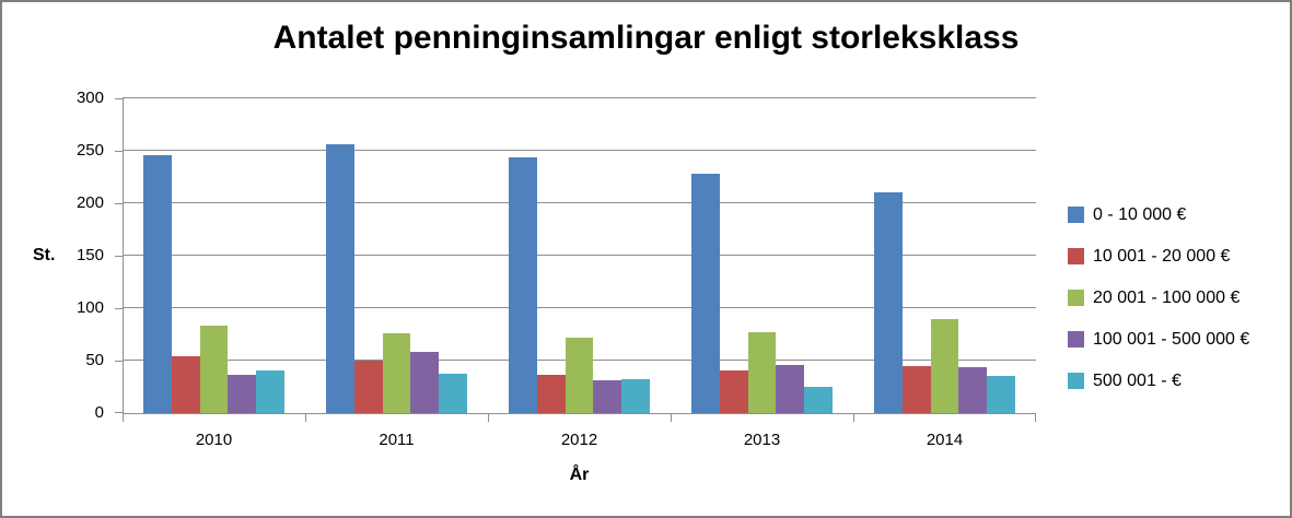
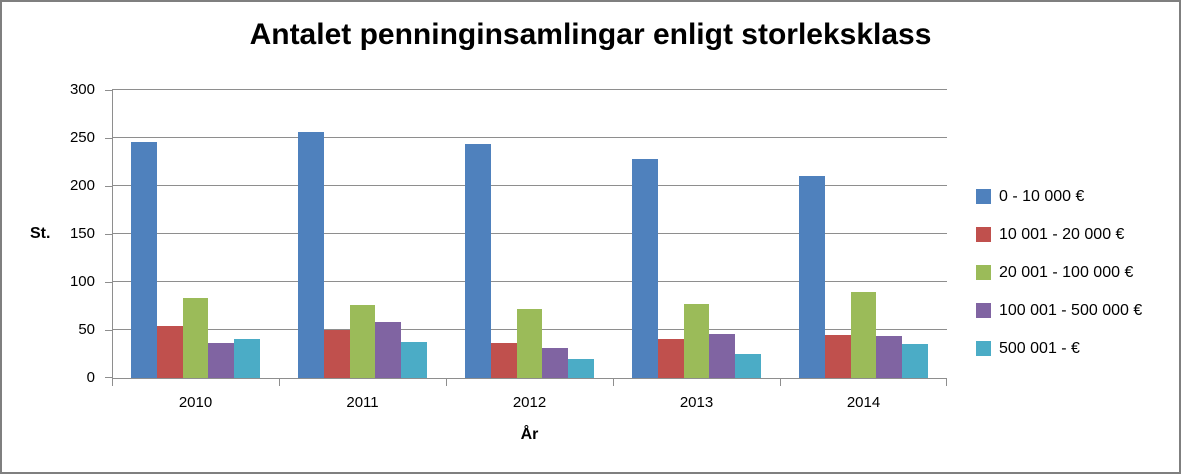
500 001 - €/2012: 30 -> 20
